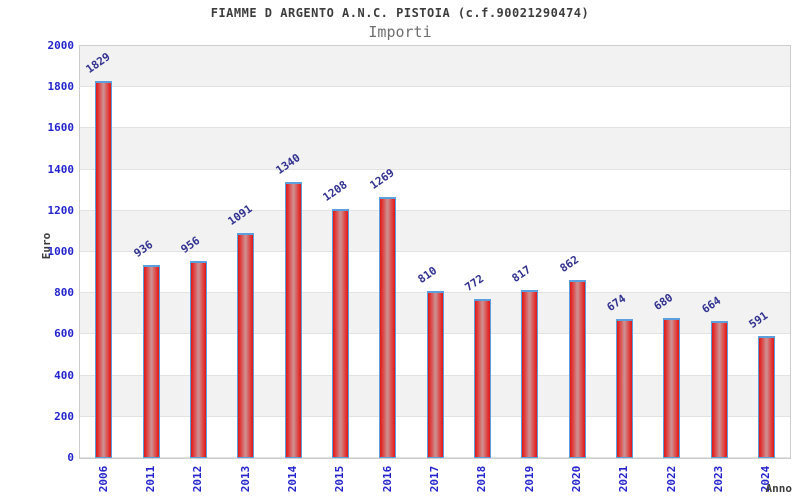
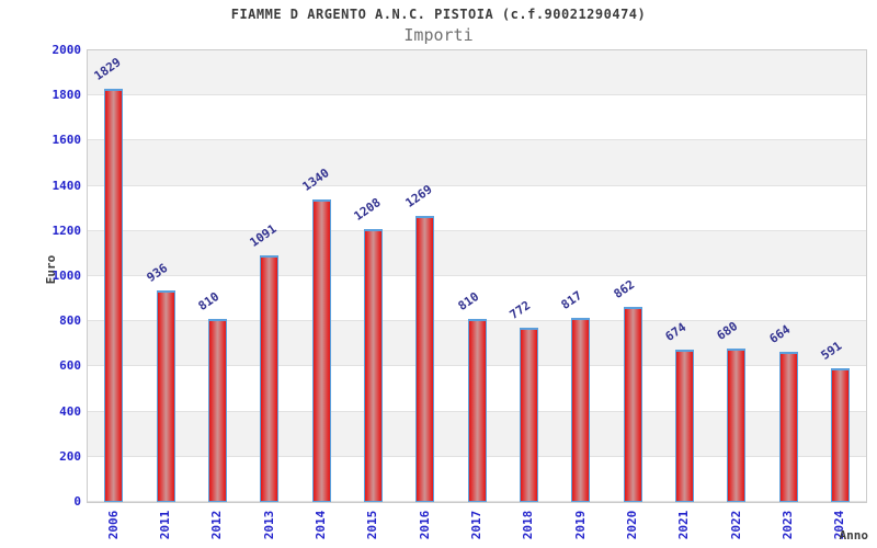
2012: 956 -> 810
